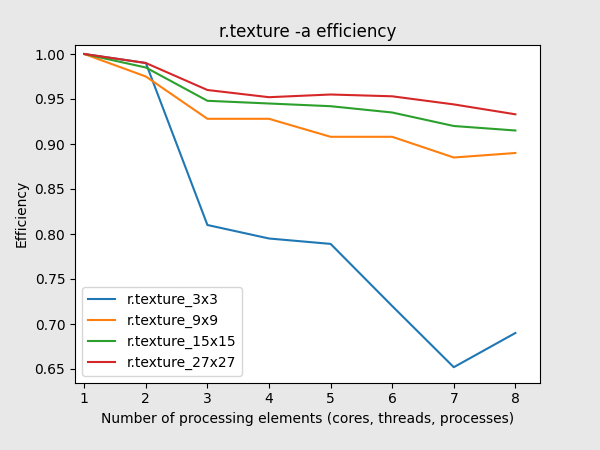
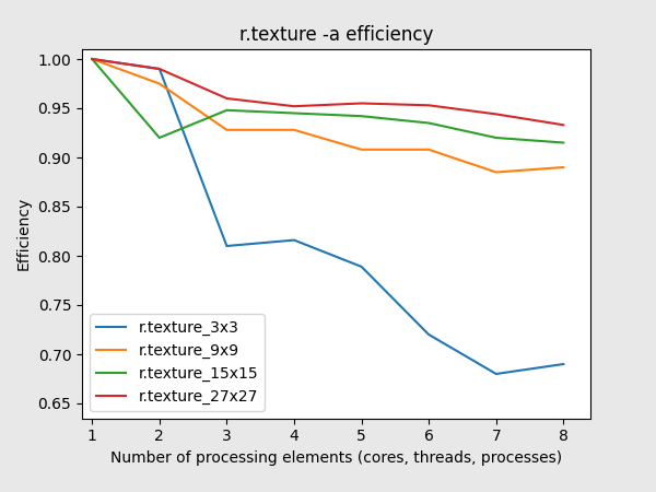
r.texture_15x15/2: 0.985 -> 0.920
r.texture_3x3/4: 0.795 -> 0.816
r.texture_3x3/7: 0.652 -> 0.680
